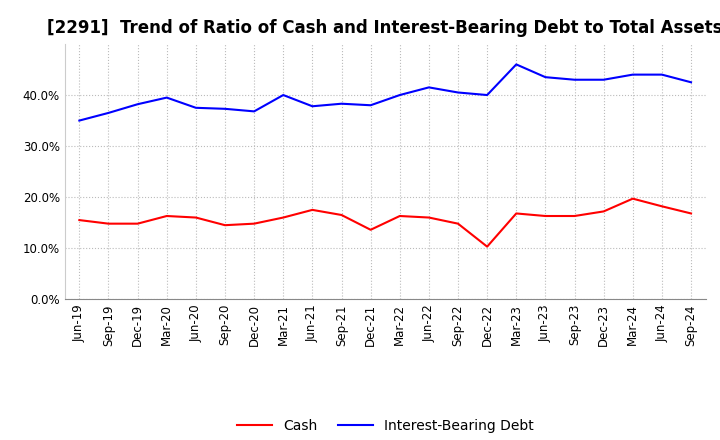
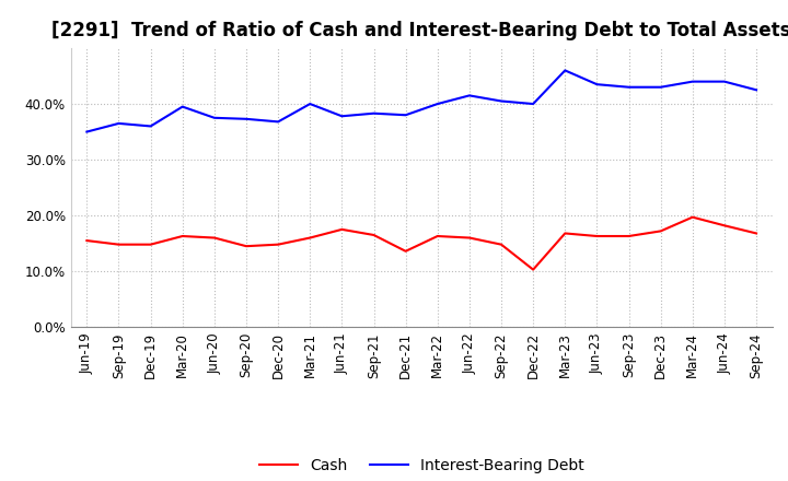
Interest-Bearing Debt/Dec-19: 38.2% -> 36.0%
